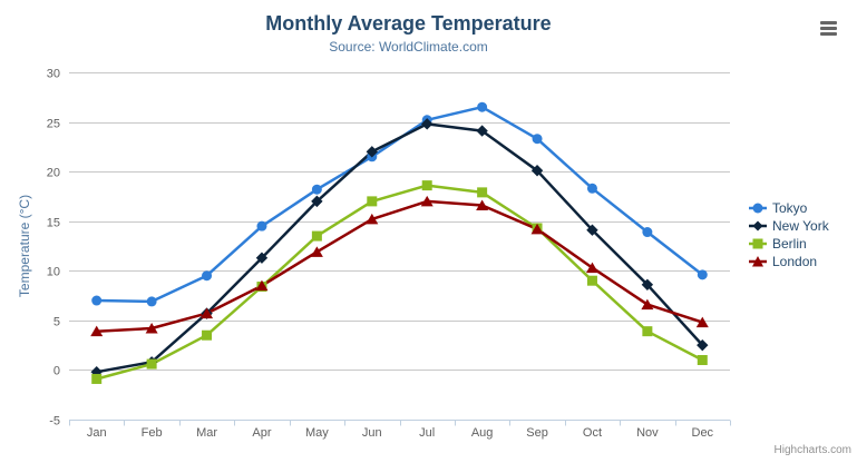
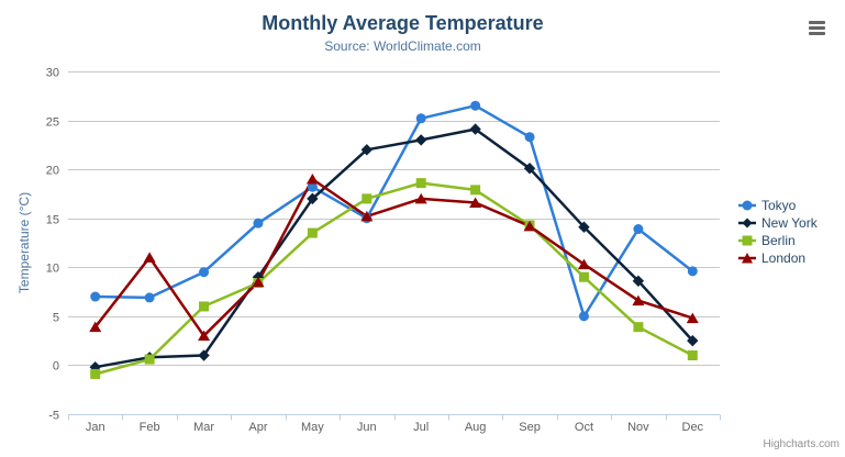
London/Feb: 4 -> 11
New York/Mar: 6 -> 1
Berlin/Mar: 4 -> 6
London/Mar: 6 -> 3
New York/Apr: 11 -> 9
London/May: 12 -> 19
Tokyo/Jun: 22 -> 15
New York/Jul: 25 -> 23
Tokyo/Oct: 18 -> 5
